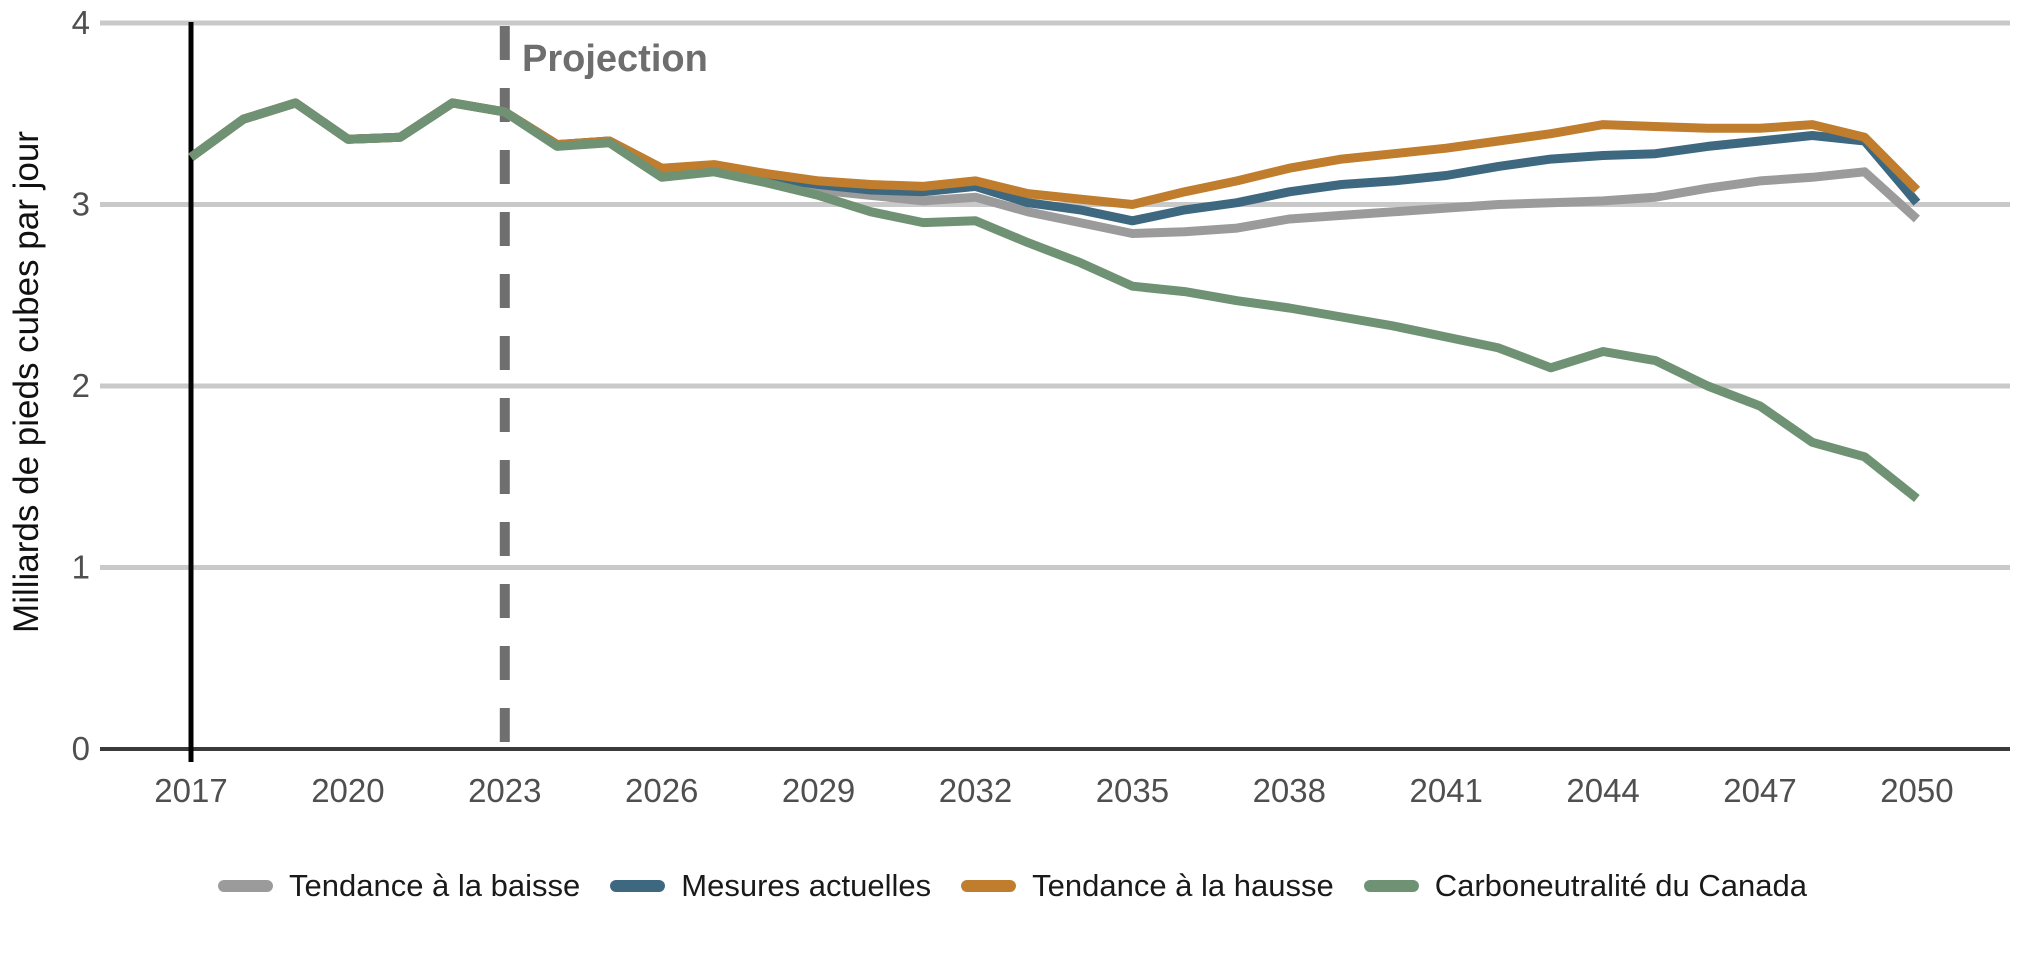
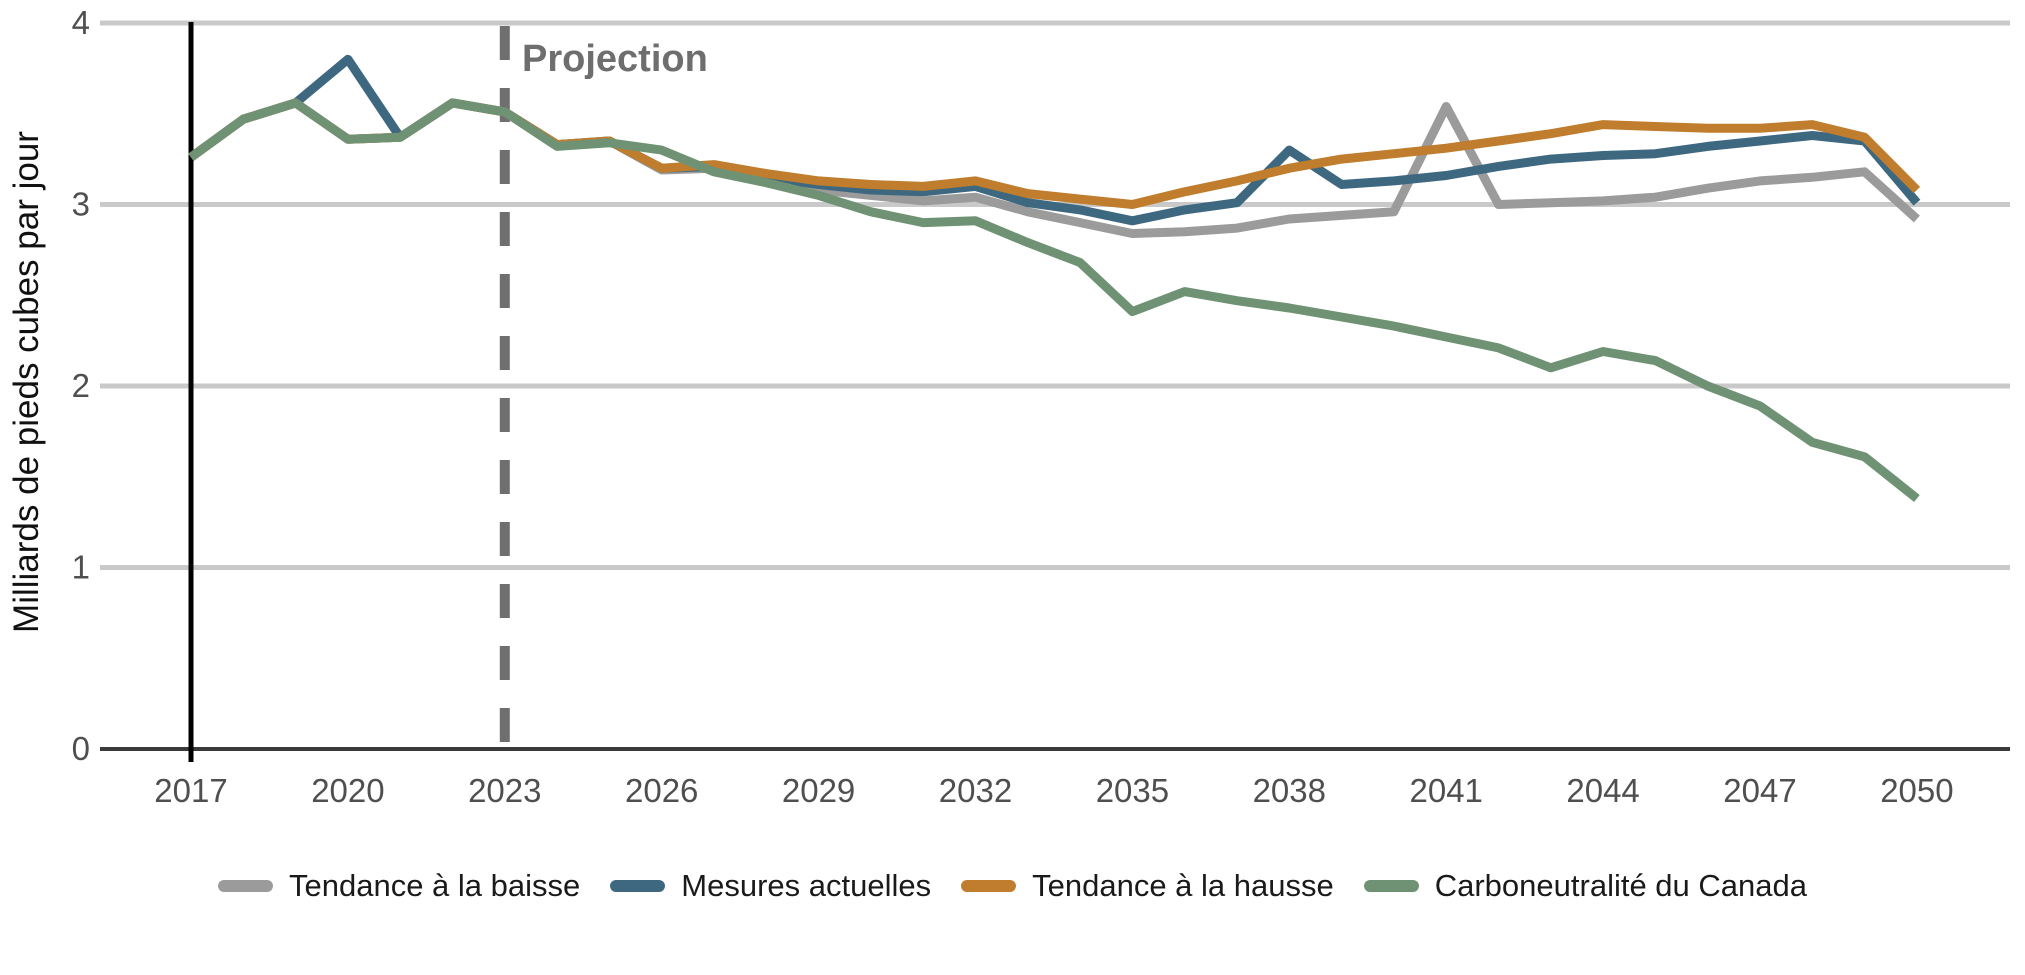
Mesures actuelles/2020: 3.36 -> 3.80
Carboneutralité du Canada/2026: 3.15 -> 3.30
Carboneutralité du Canada/2035: 2.55 -> 2.41
Mesures actuelles/2038: 3.07 -> 3.30
Tendance à la baisse/2041: 2.98 -> 3.54
